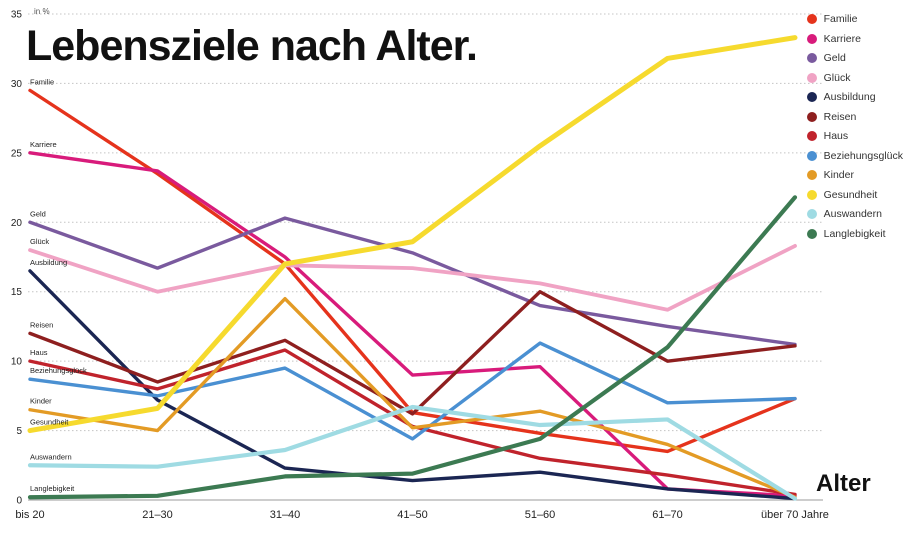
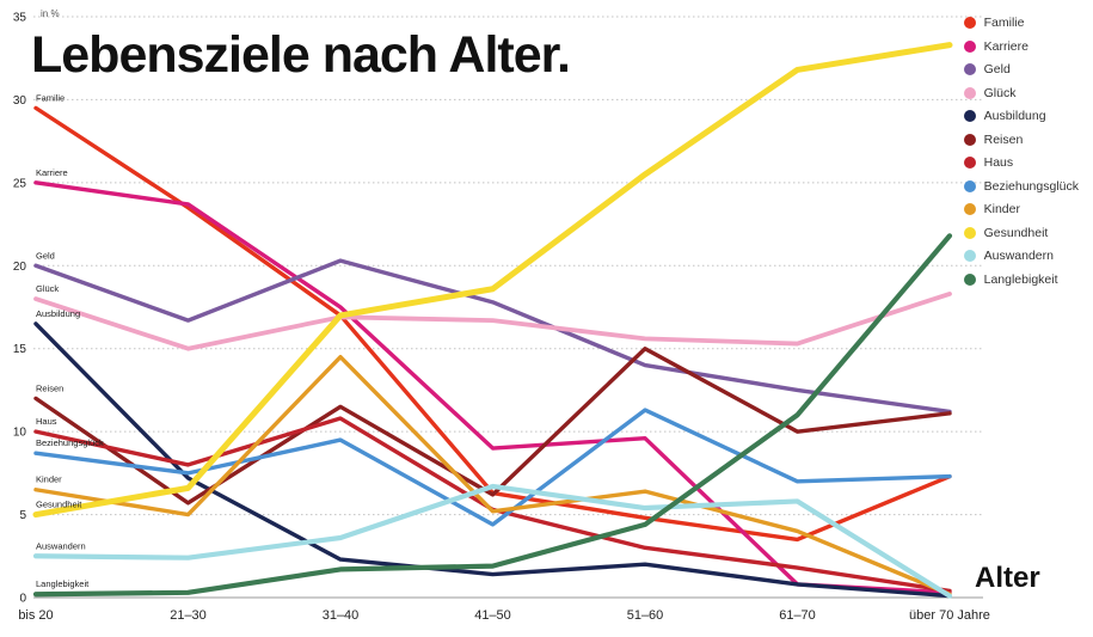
Reisen/21–30: 8.5 -> 5.7
Glück/61–70: 13.7 -> 15.3
